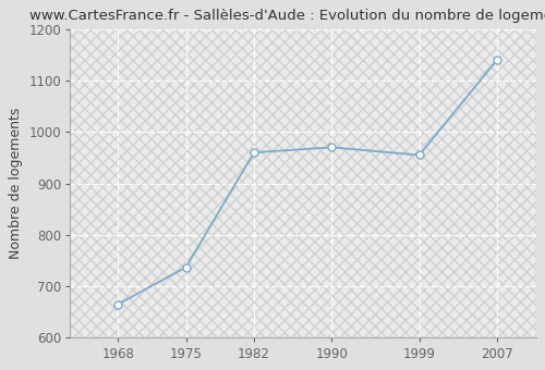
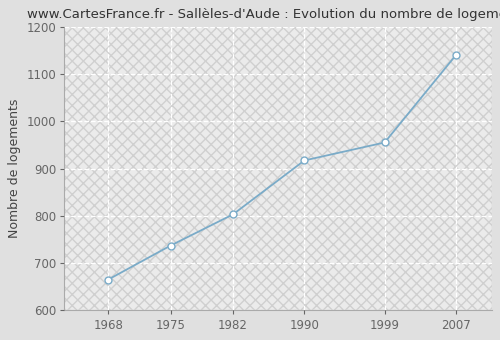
1982: 960 -> 803
1990: 970 -> 917
